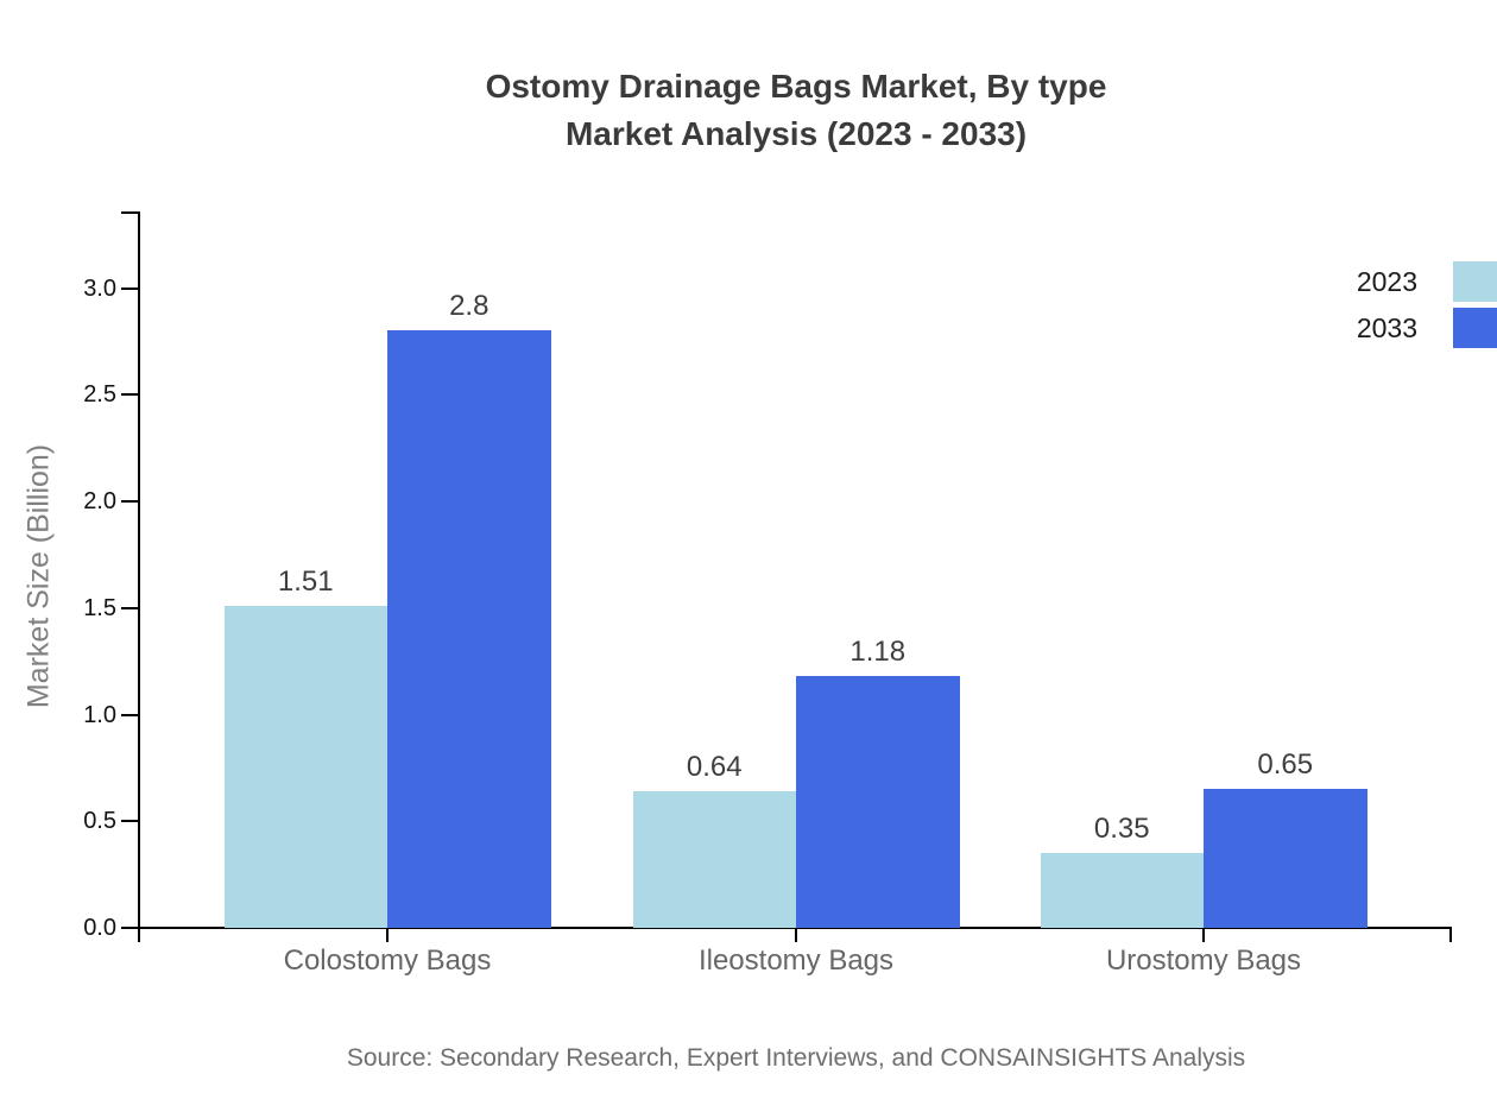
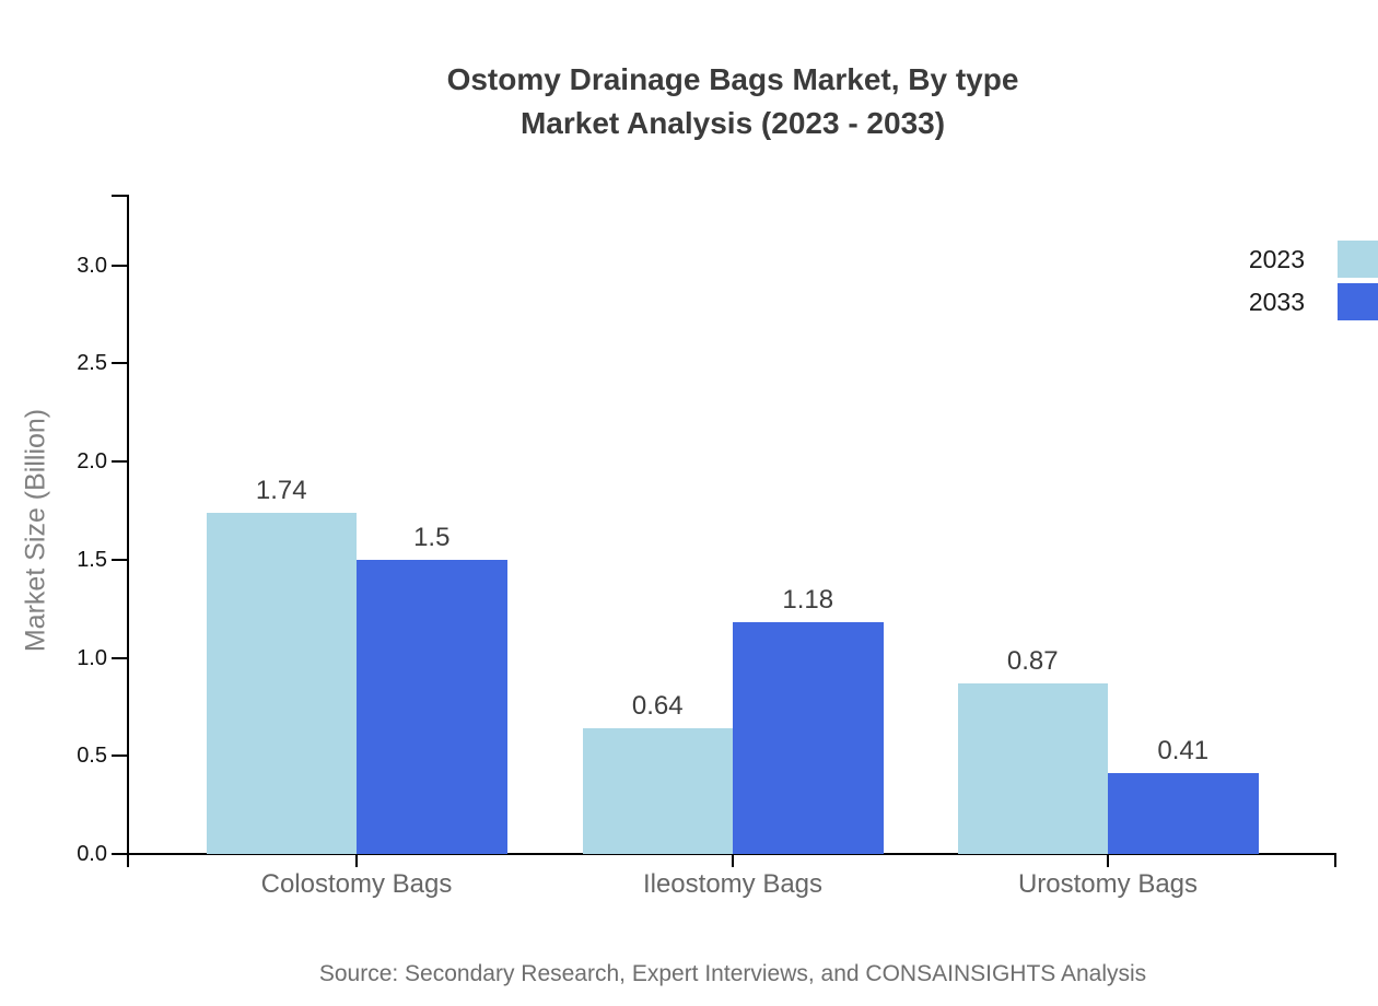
2023/Colostomy Bags: 1.51 -> 1.74
2033/Colostomy Bags: 2.8 -> 1.5
2023/Urostomy Bags: 0.35 -> 0.87
2033/Urostomy Bags: 0.65 -> 0.41
